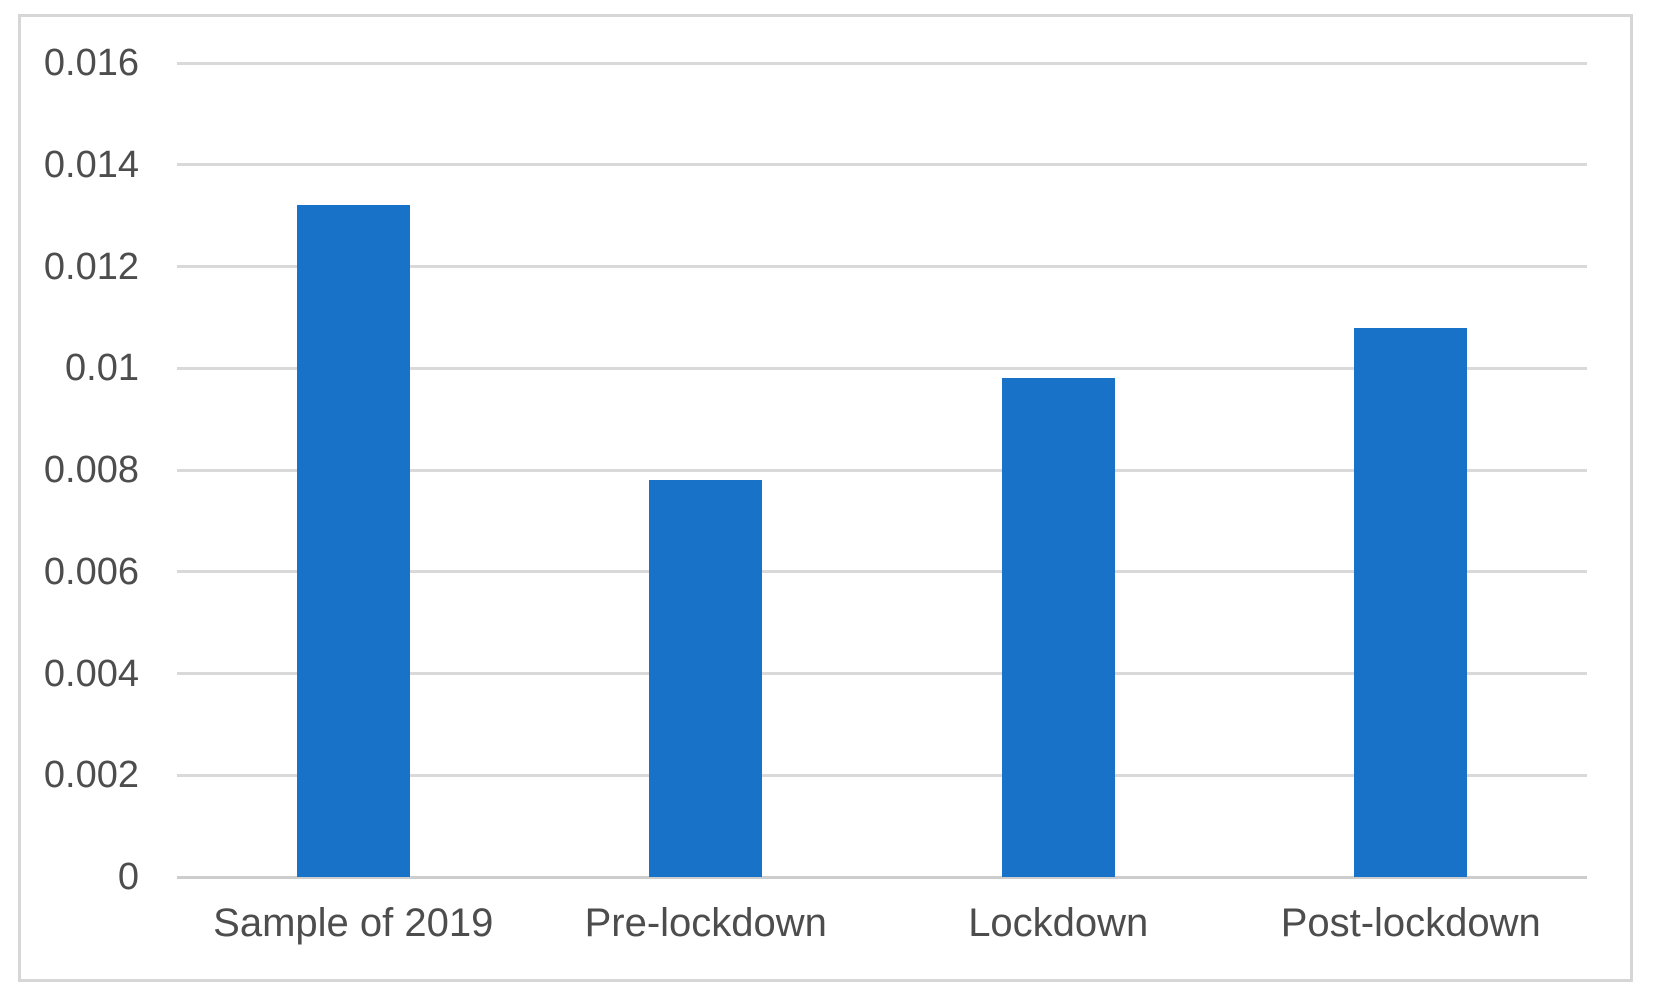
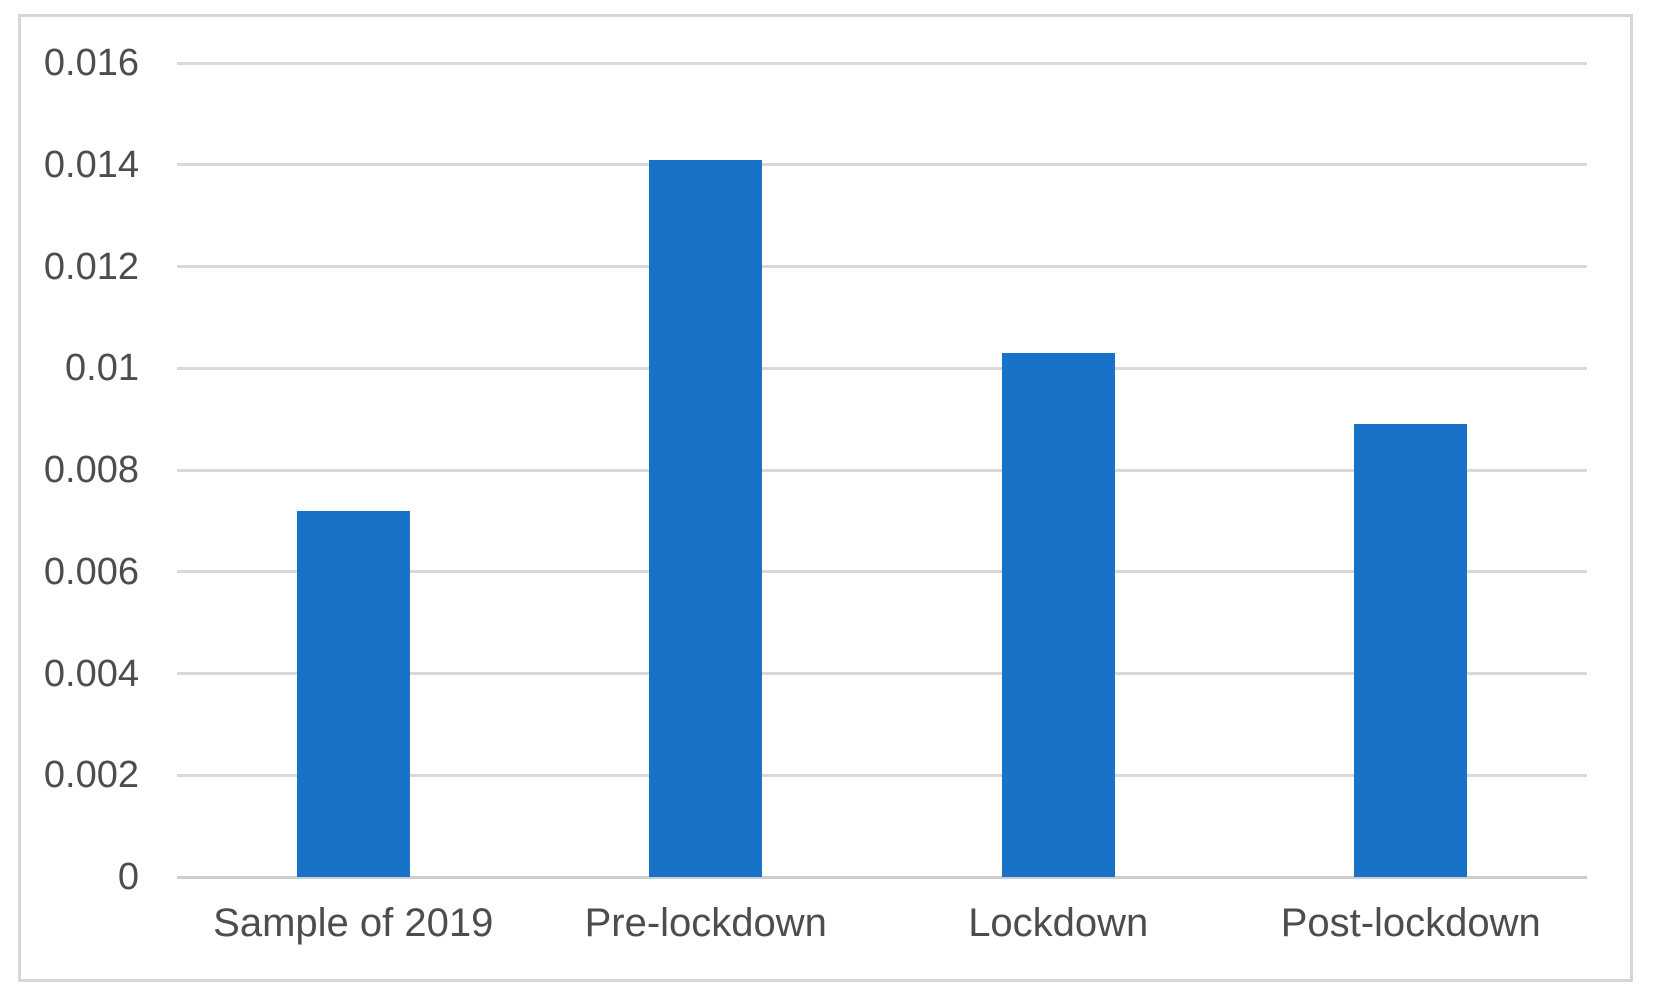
Sample of 2019: 0.0132 -> 0.0072
Pre-lockdown: 0.0078 -> 0.0141
Lockdown: 0.0098 -> 0.0103
Post-lockdown: 0.0108 -> 0.0089
